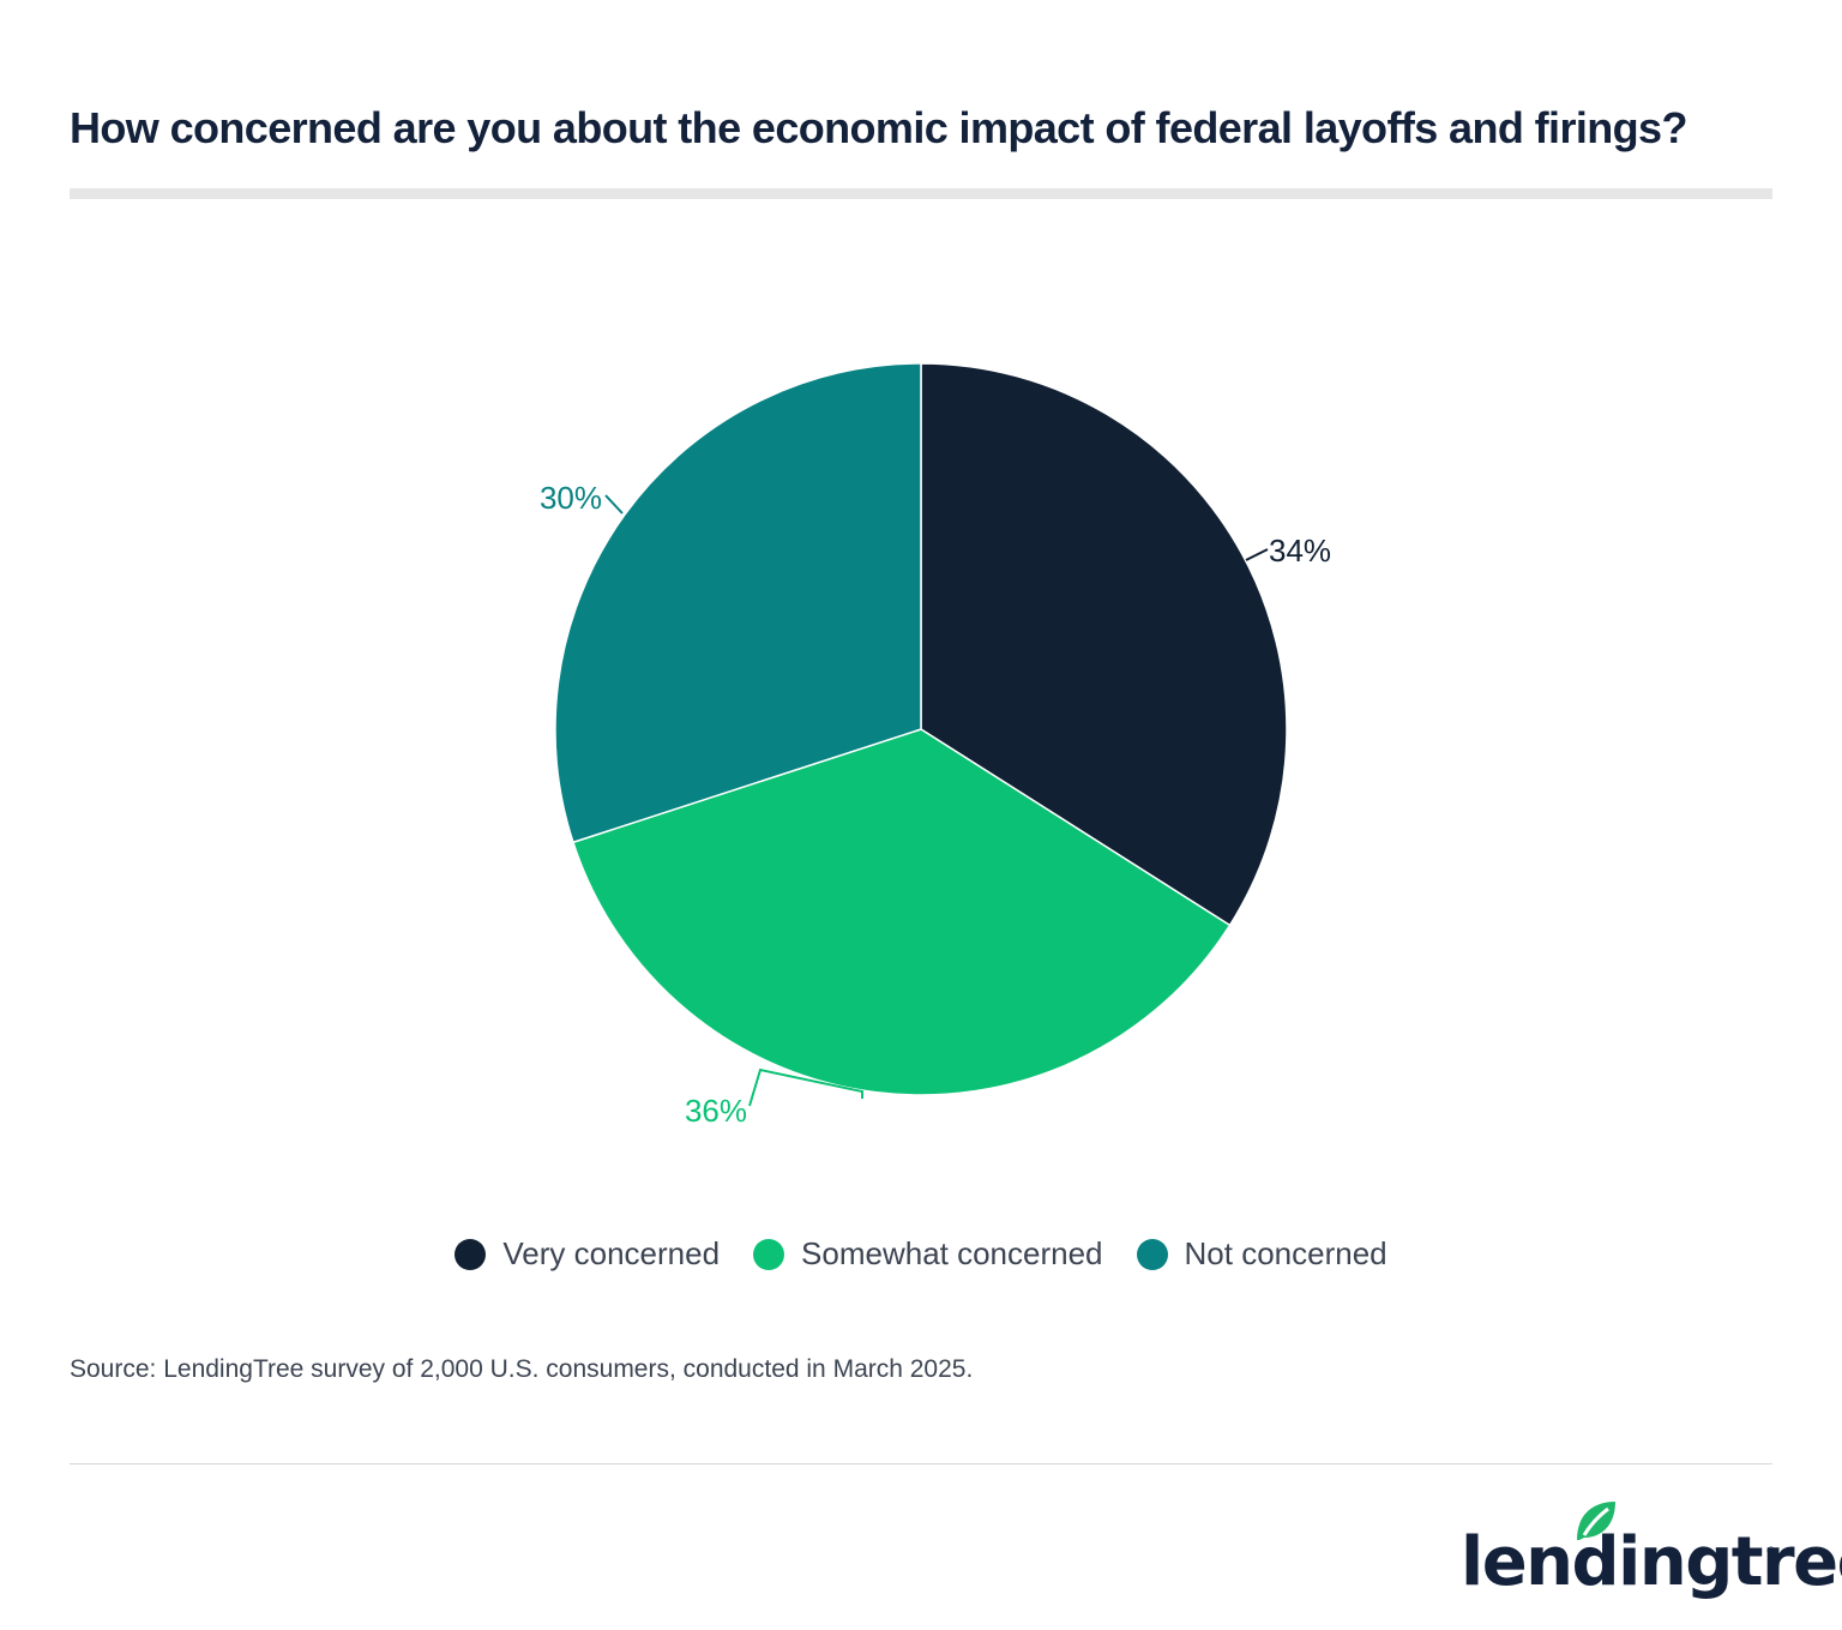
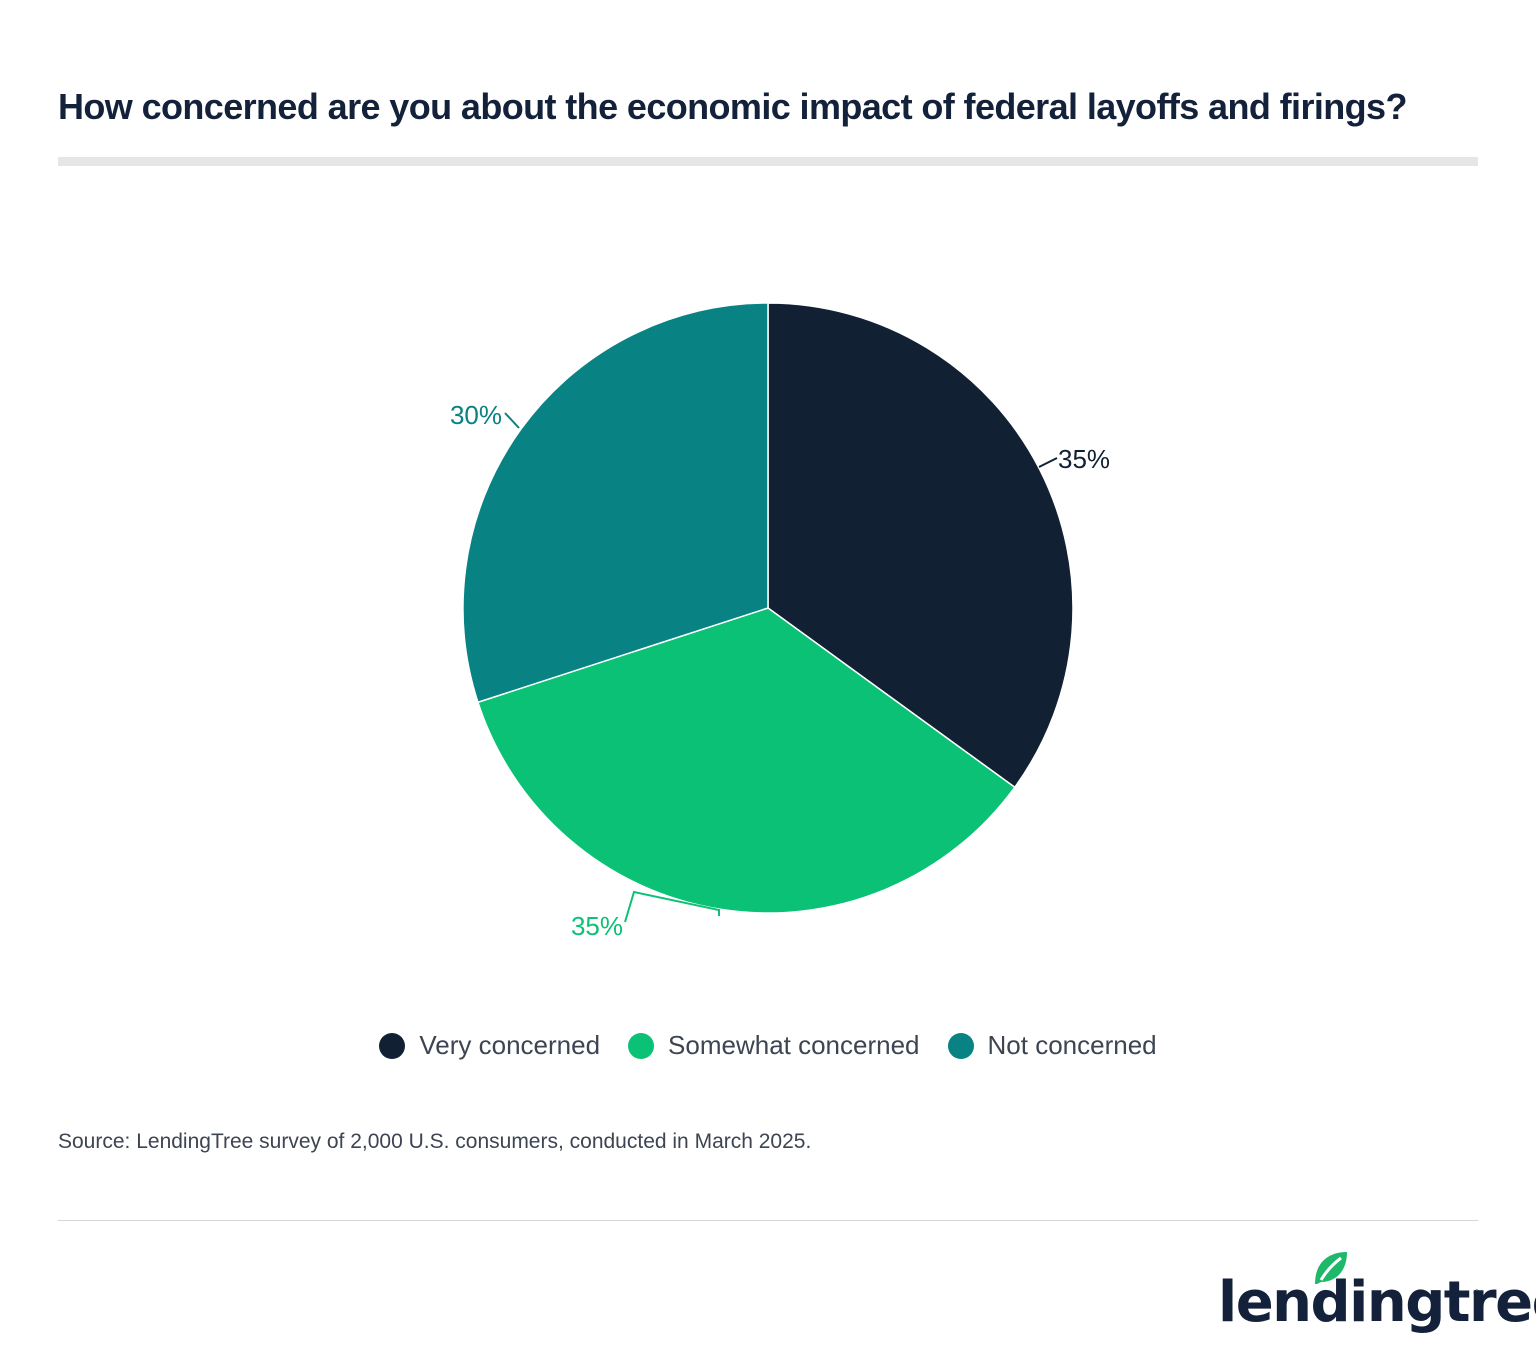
Very concerned: 34% -> 35%
Somewhat concerned: 36% -> 35%
